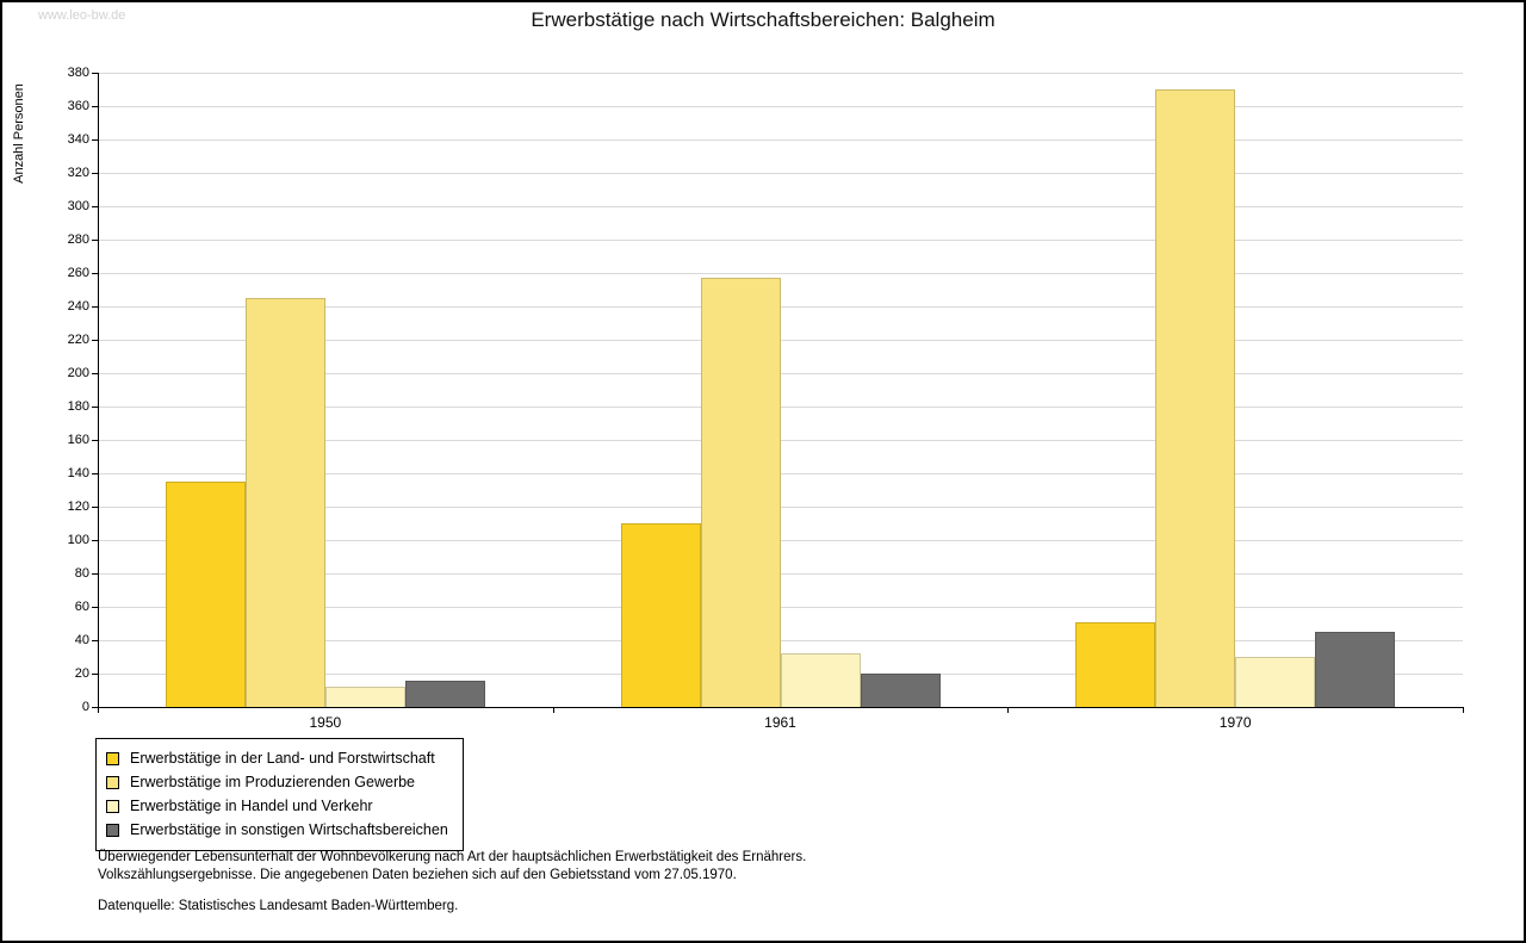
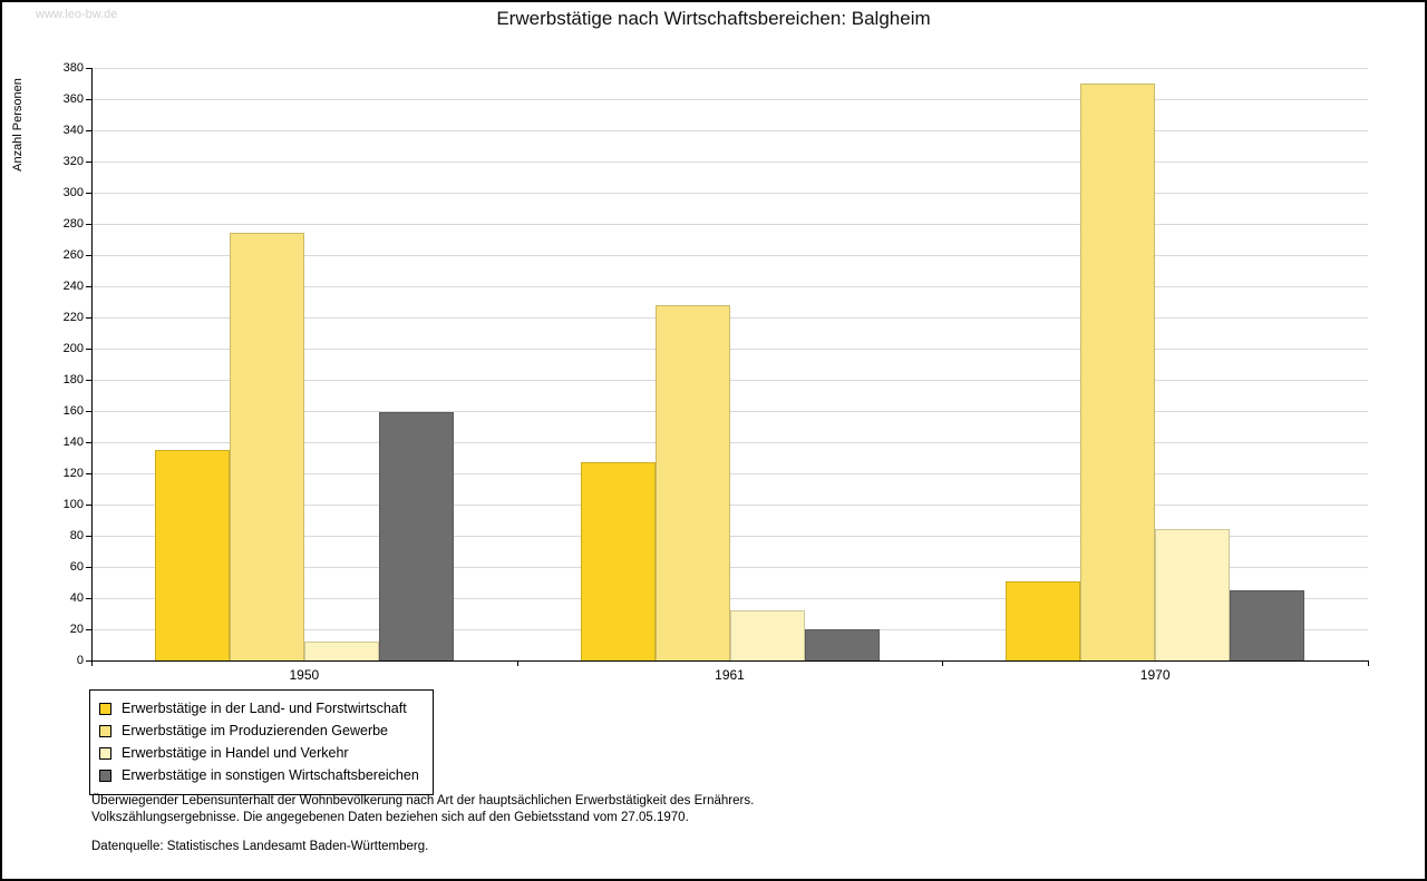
Erwerbstätige im Produzierenden Gewerbe/1950: 245 -> 274
Erwerbstätige in sonstigen Wirtschaftsbereichen/1950: 16 -> 159
Erwerbstätige in der Land- und Forstwirtschaft/1961: 110 -> 127
Erwerbstätige im Produzierenden Gewerbe/1961: 257 -> 228
Erwerbstätige in Handel und Verkehr/1970: 30 -> 84
